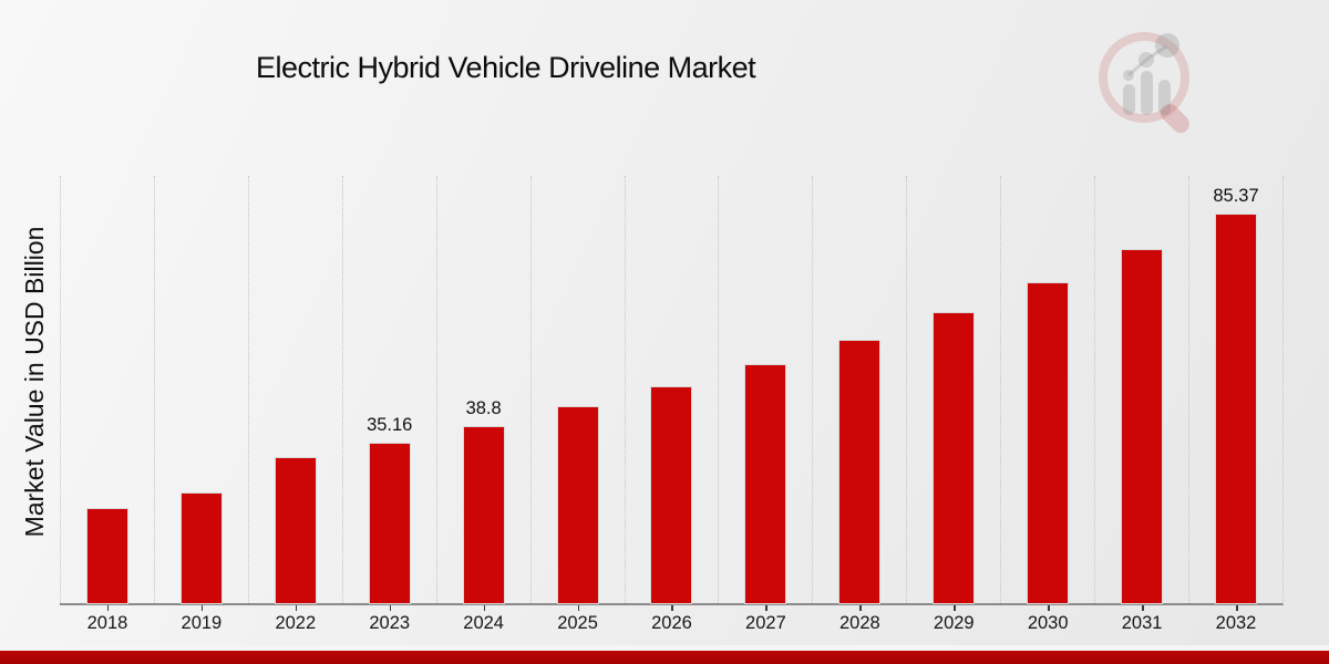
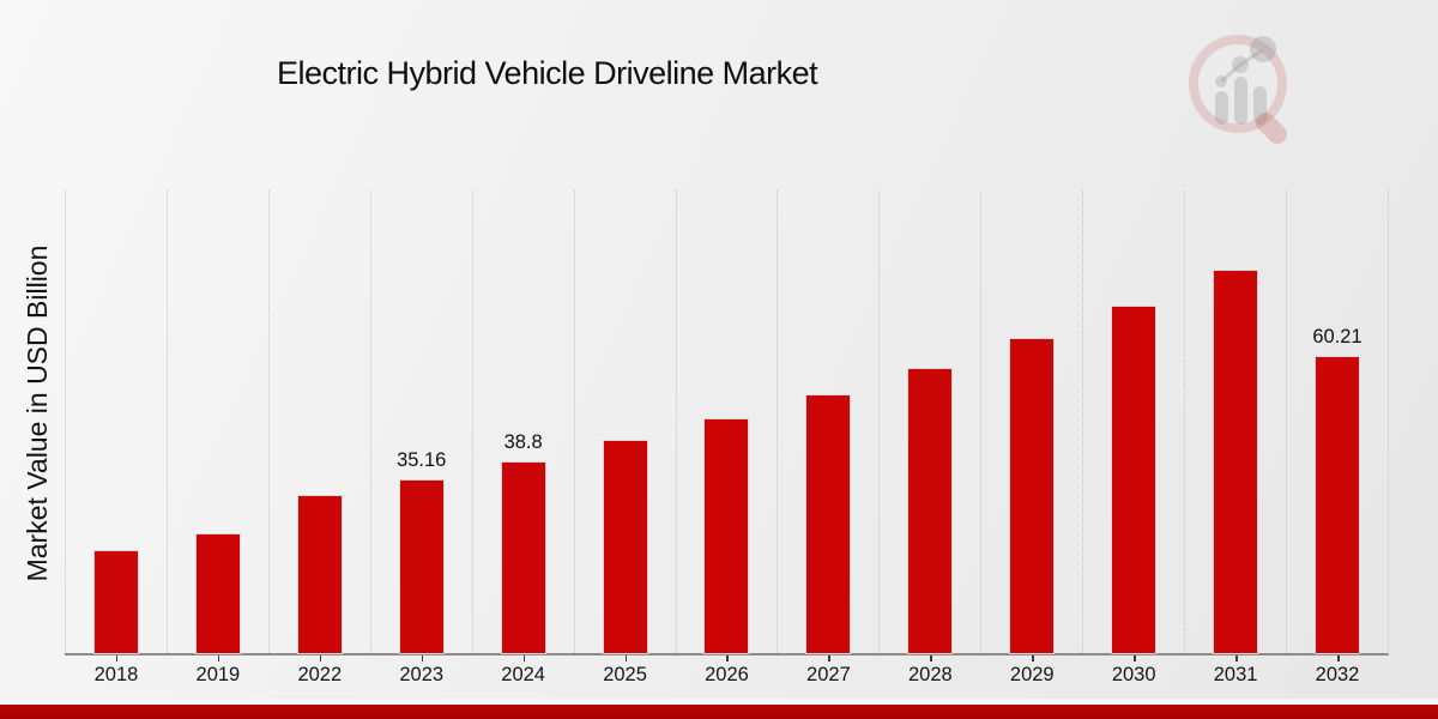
2032: 85.37 -> 60.21
